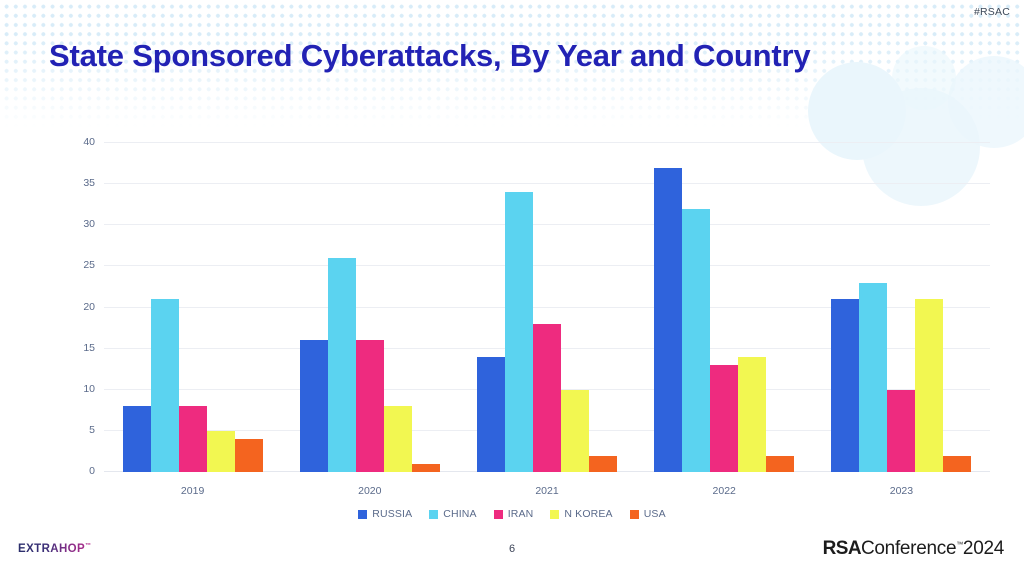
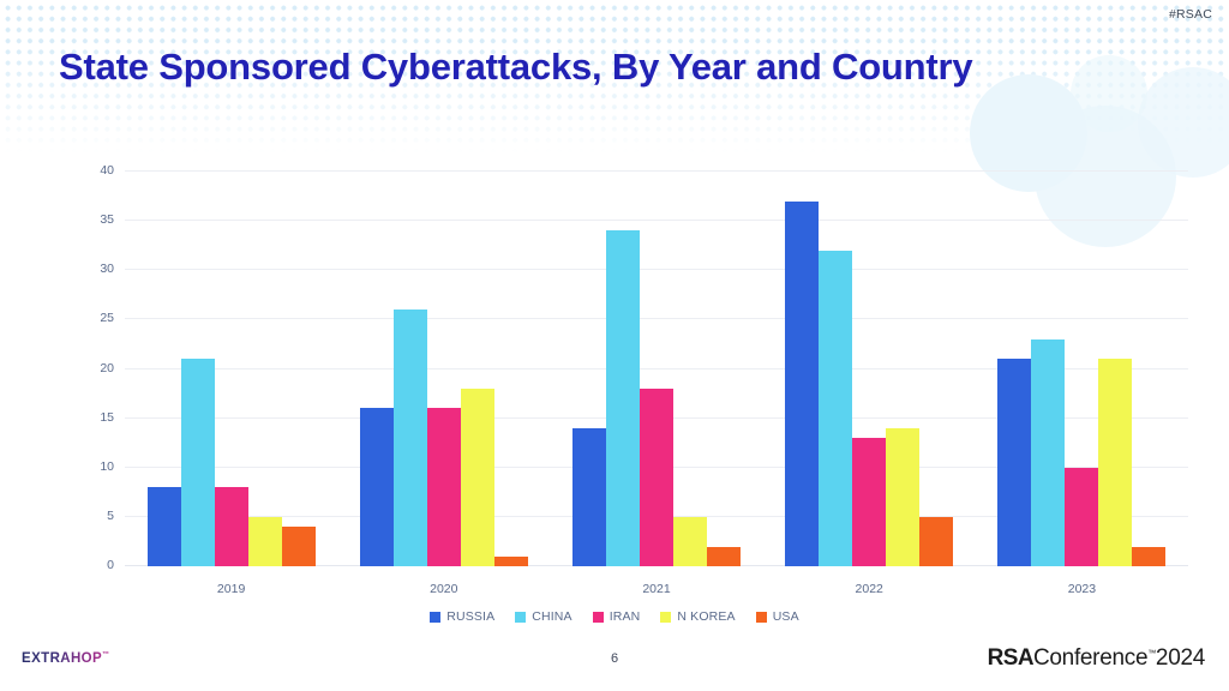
N KOREA/2020: 8 -> 18
N KOREA/2021: 10 -> 5
USA/2022: 2 -> 5
